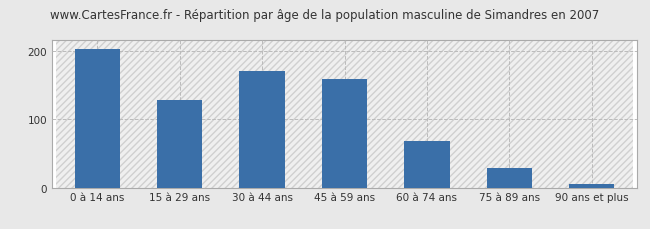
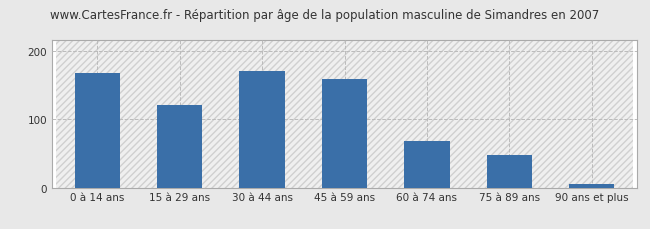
0 à 14 ans: 202 -> 168
15 à 29 ans: 128 -> 120
75 à 89 ans: 28 -> 48
